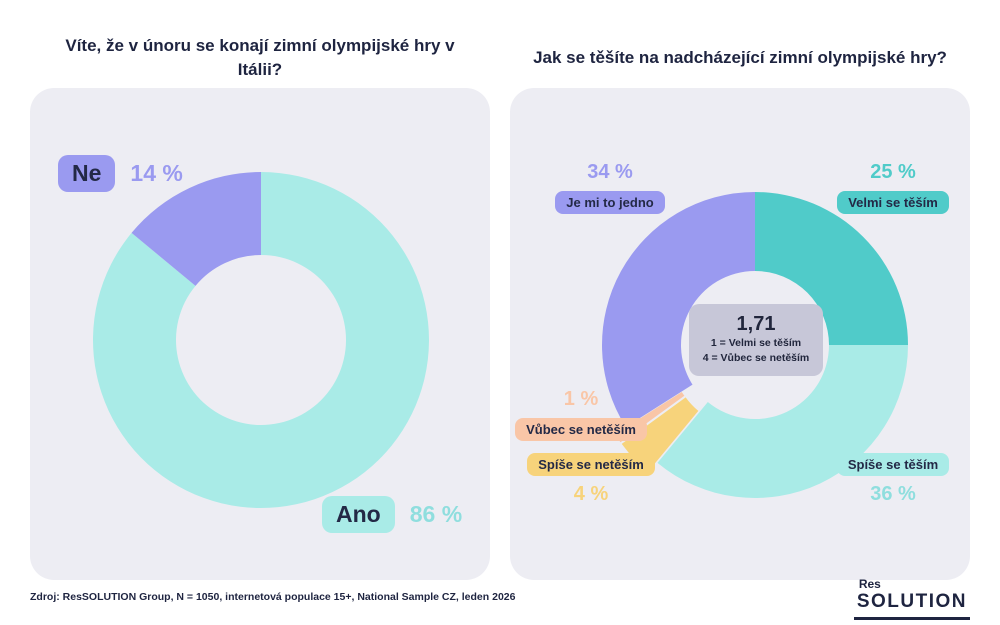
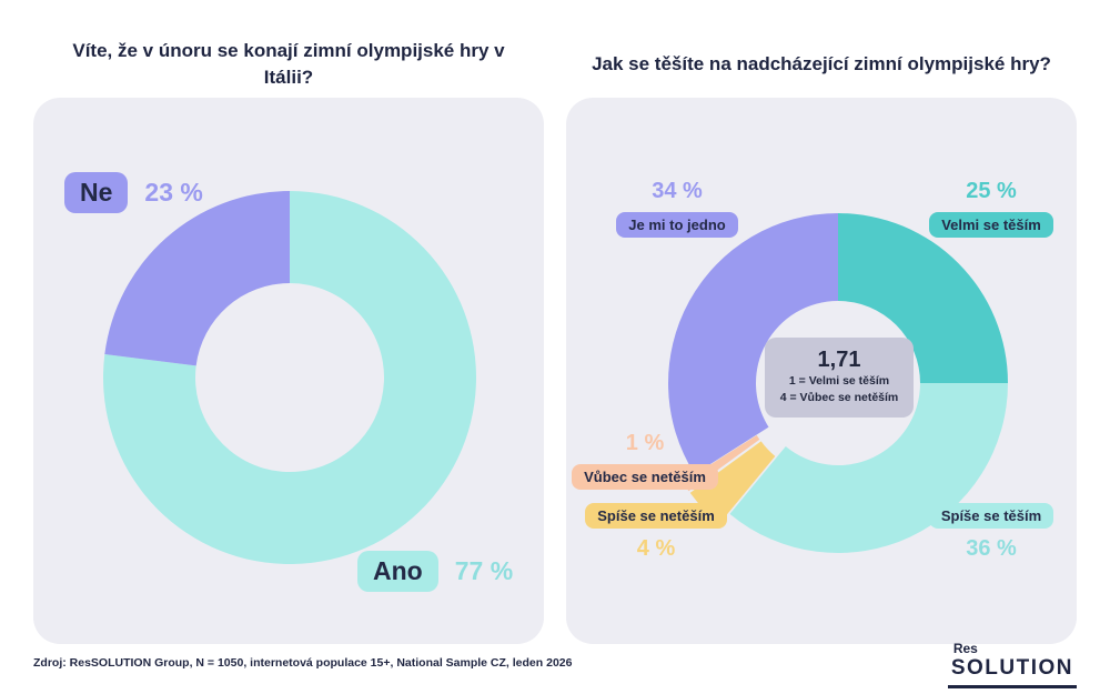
Víte, že v únoru se konají zimní olympijské hry v Itálii?/Ano: 86 -> 77
Víte, že v únoru se konají zimní olympijské hry v Itálii?/Ne: 14 -> 23
